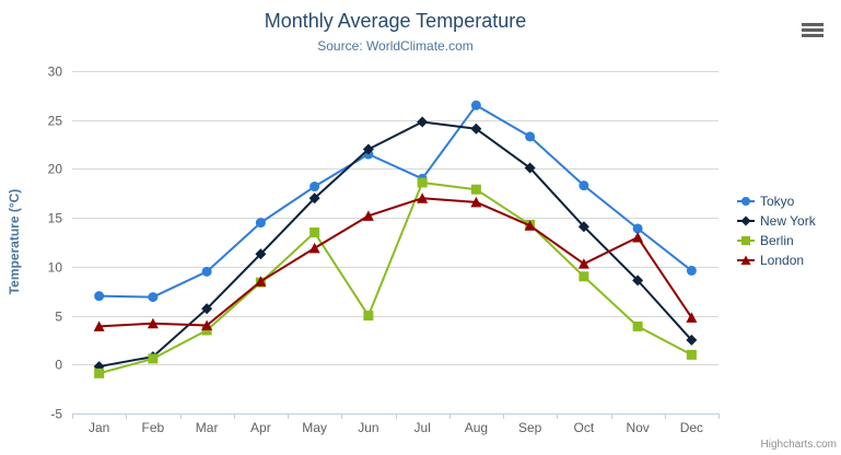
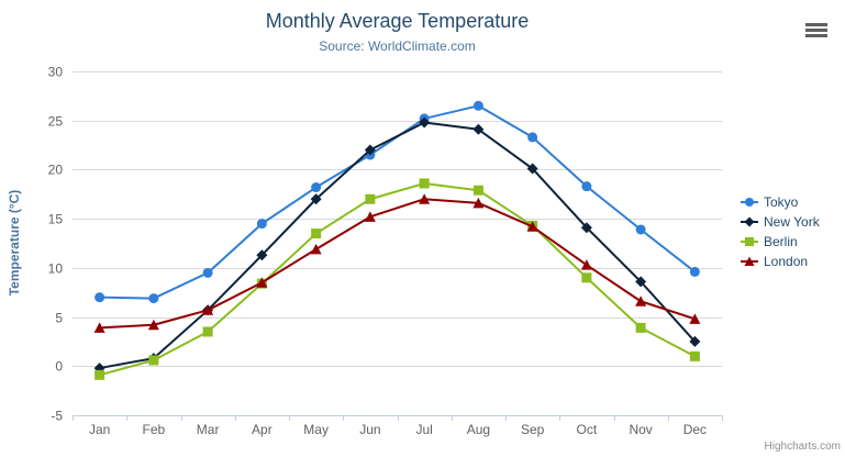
London/Mar: 4 -> 6
Berlin/Jun: 5 -> 17
Tokyo/Jul: 19 -> 25
London/Nov: 13 -> 7
